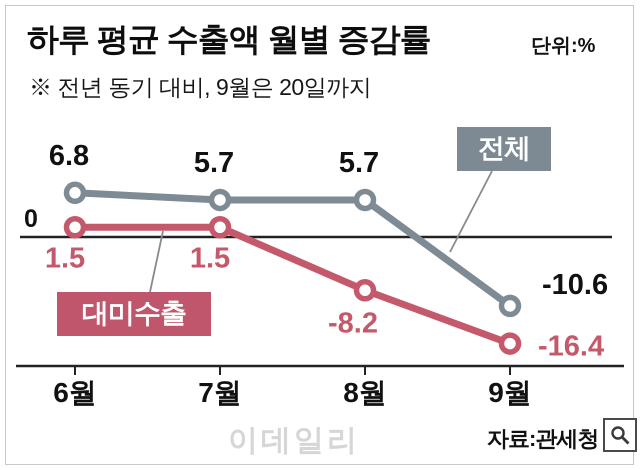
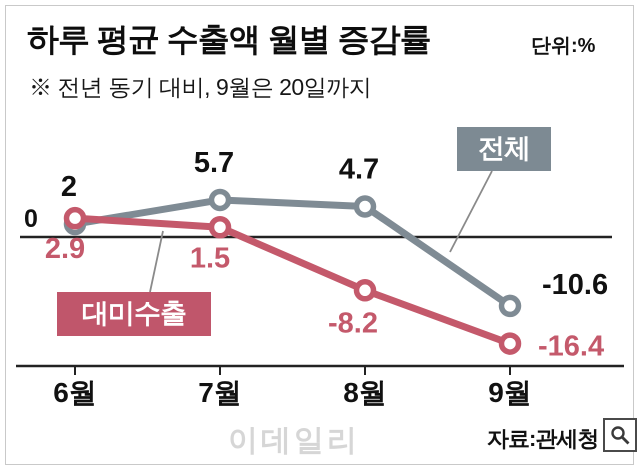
전체/6월: 6.8 -> 2
대미수출/6월: 1.5 -> 2.9
전체/8월: 5.7 -> 4.7
